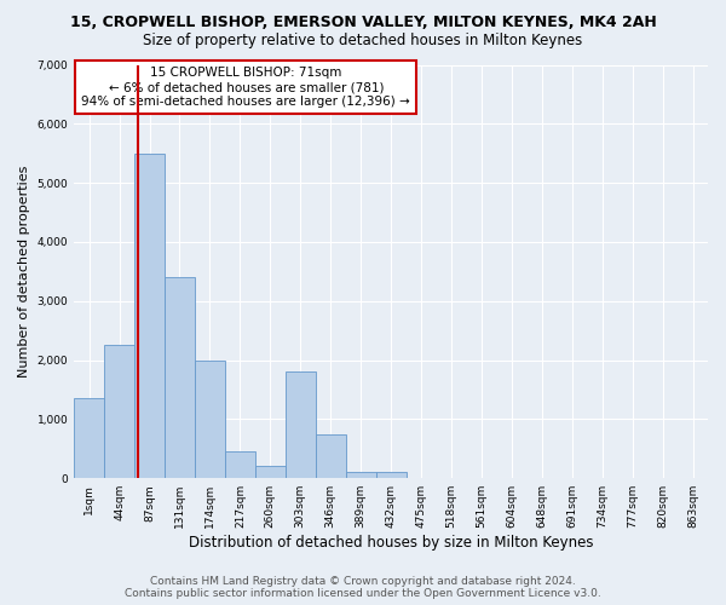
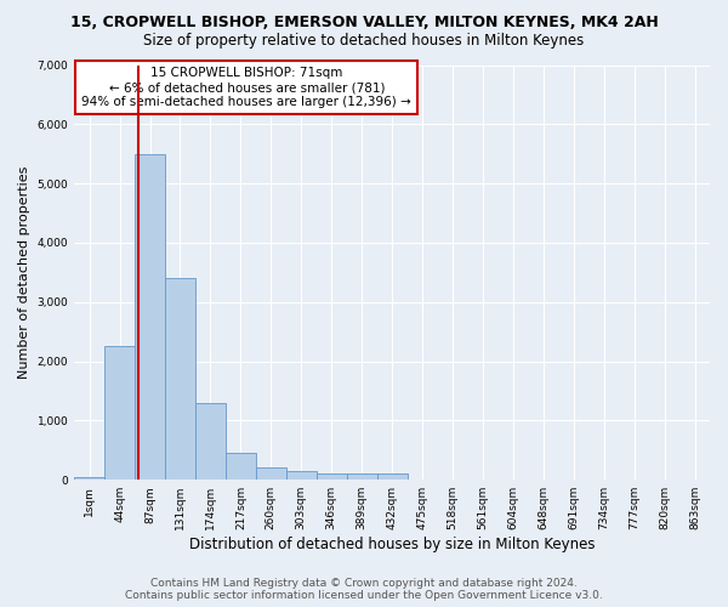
1sqm: 1,350 -> 50
174sqm: 2,000 -> 1,300
303sqm: 1,800 -> 150
346sqm: 750 -> 100
